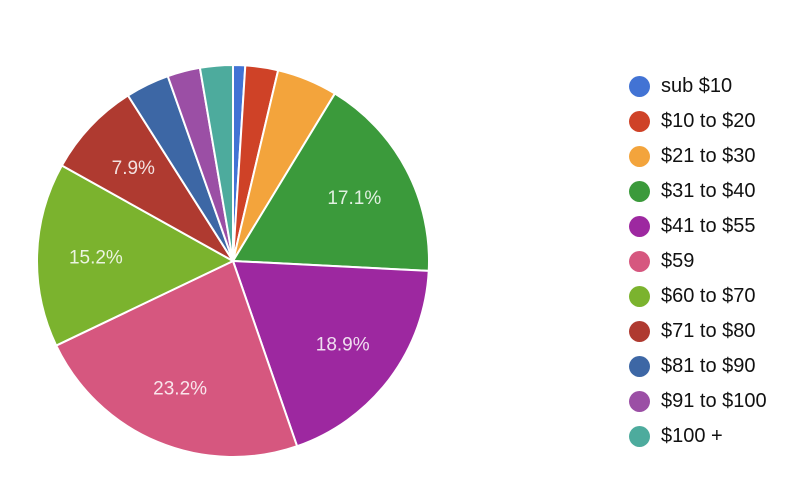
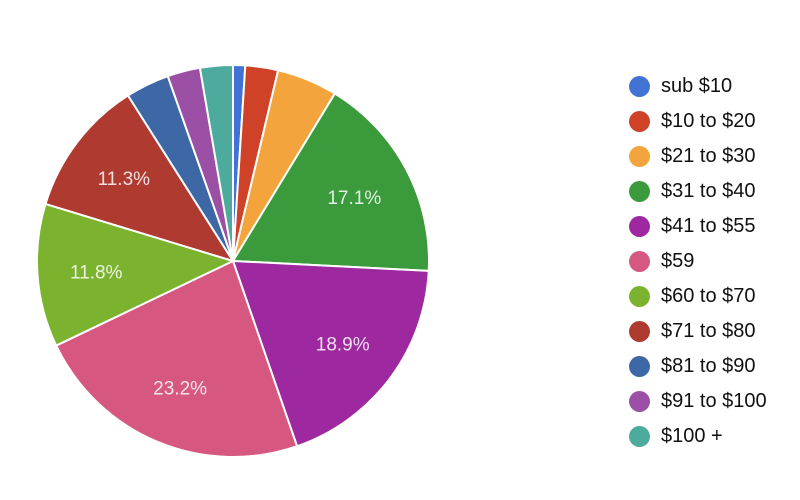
$60 to $70: 15.2% -> 11.8%
$71 to $80: 7.9% -> 11.3%
